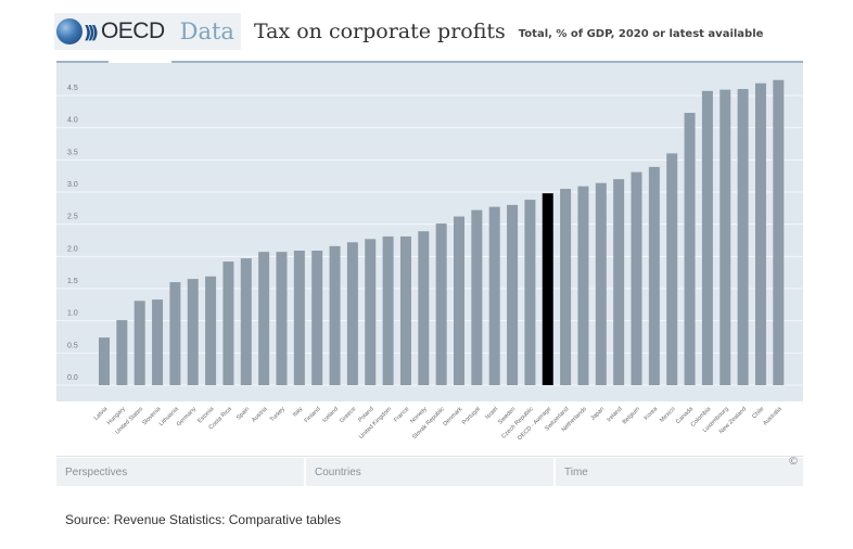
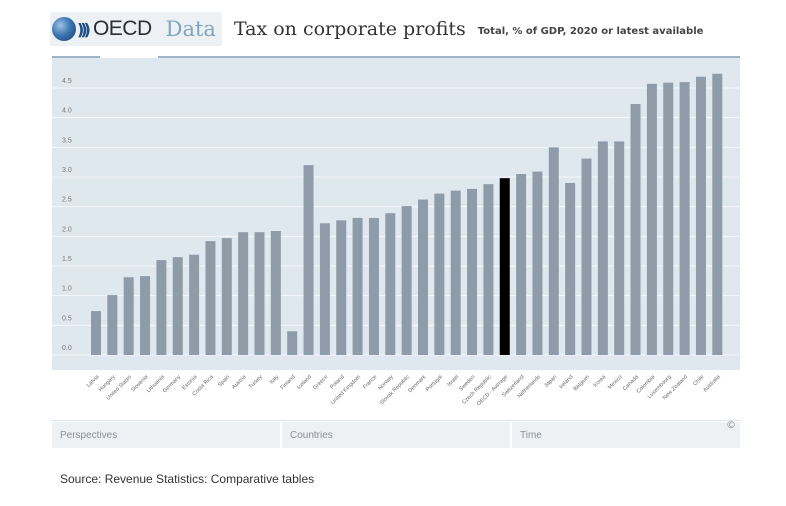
Finland: 2.1 -> 0.4
Iceland: 2.2 -> 3.2
Japan: 3.1 -> 3.5
Ireland: 3.2 -> 2.9
Korea: 3.4 -> 3.6
